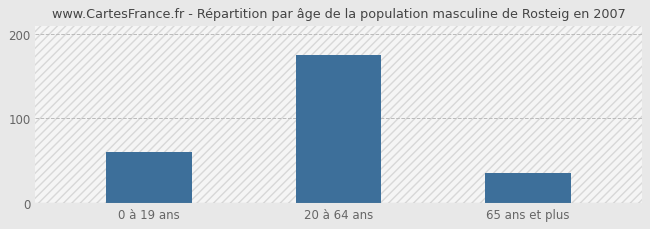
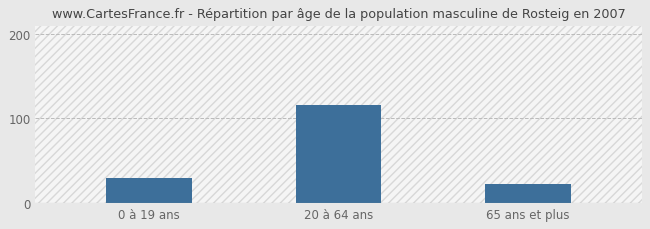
0 à 19 ans: 60 -> 30
20 à 64 ans: 175 -> 116
65 ans et plus: 35 -> 22
